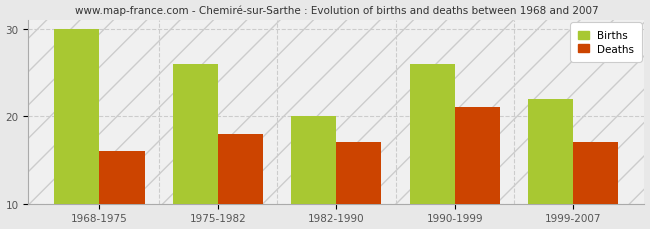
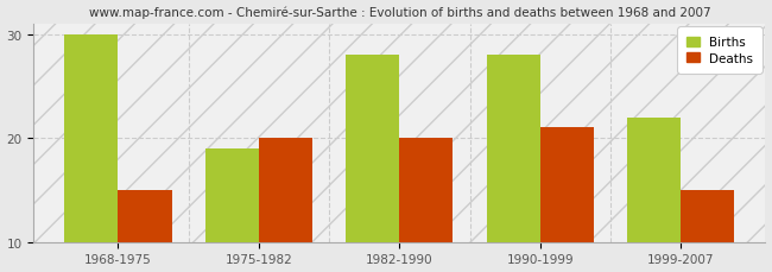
Deaths/1968-1975: 16 -> 15
Births/1975-1982: 26 -> 19
Deaths/1975-1982: 18 -> 20
Births/1982-1990: 20 -> 28
Deaths/1982-1990: 17 -> 20
Births/1990-1999: 26 -> 28
Deaths/1999-2007: 17 -> 15
